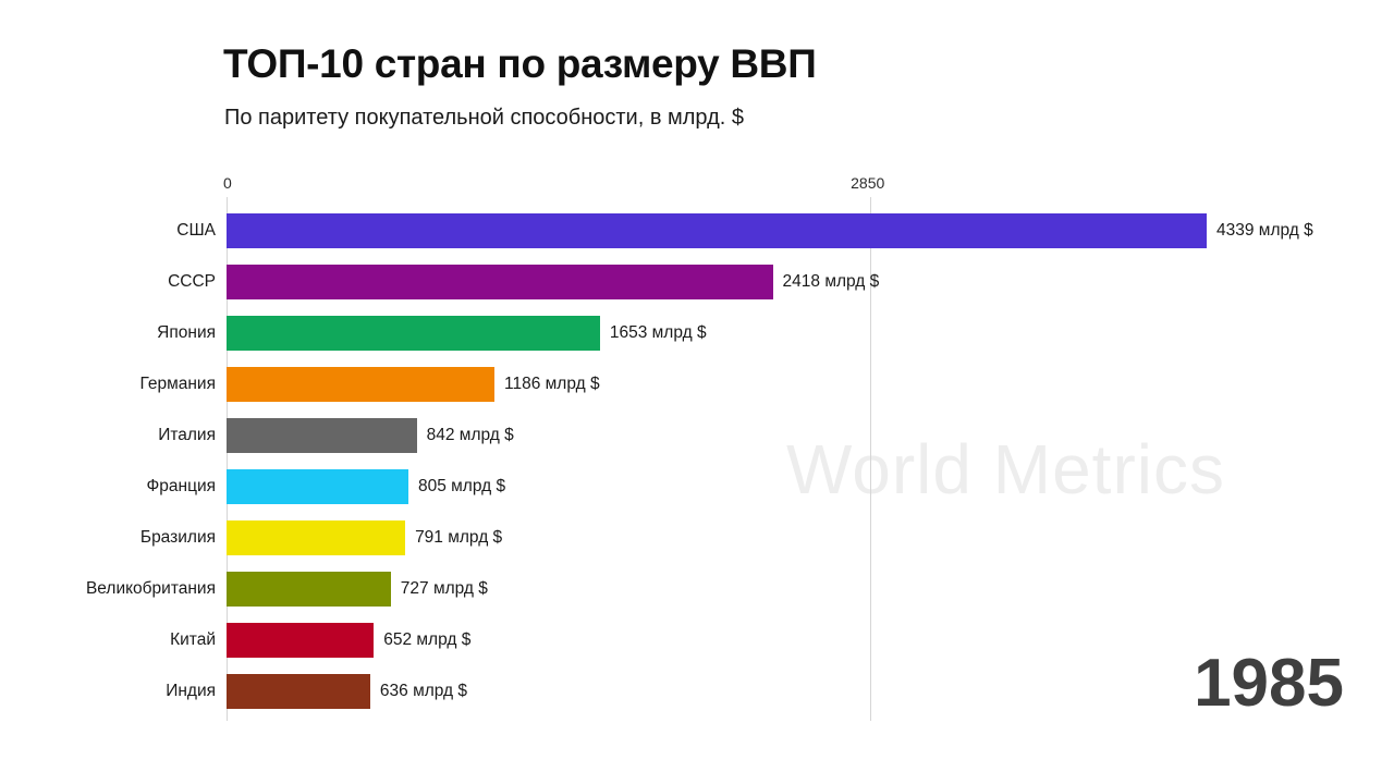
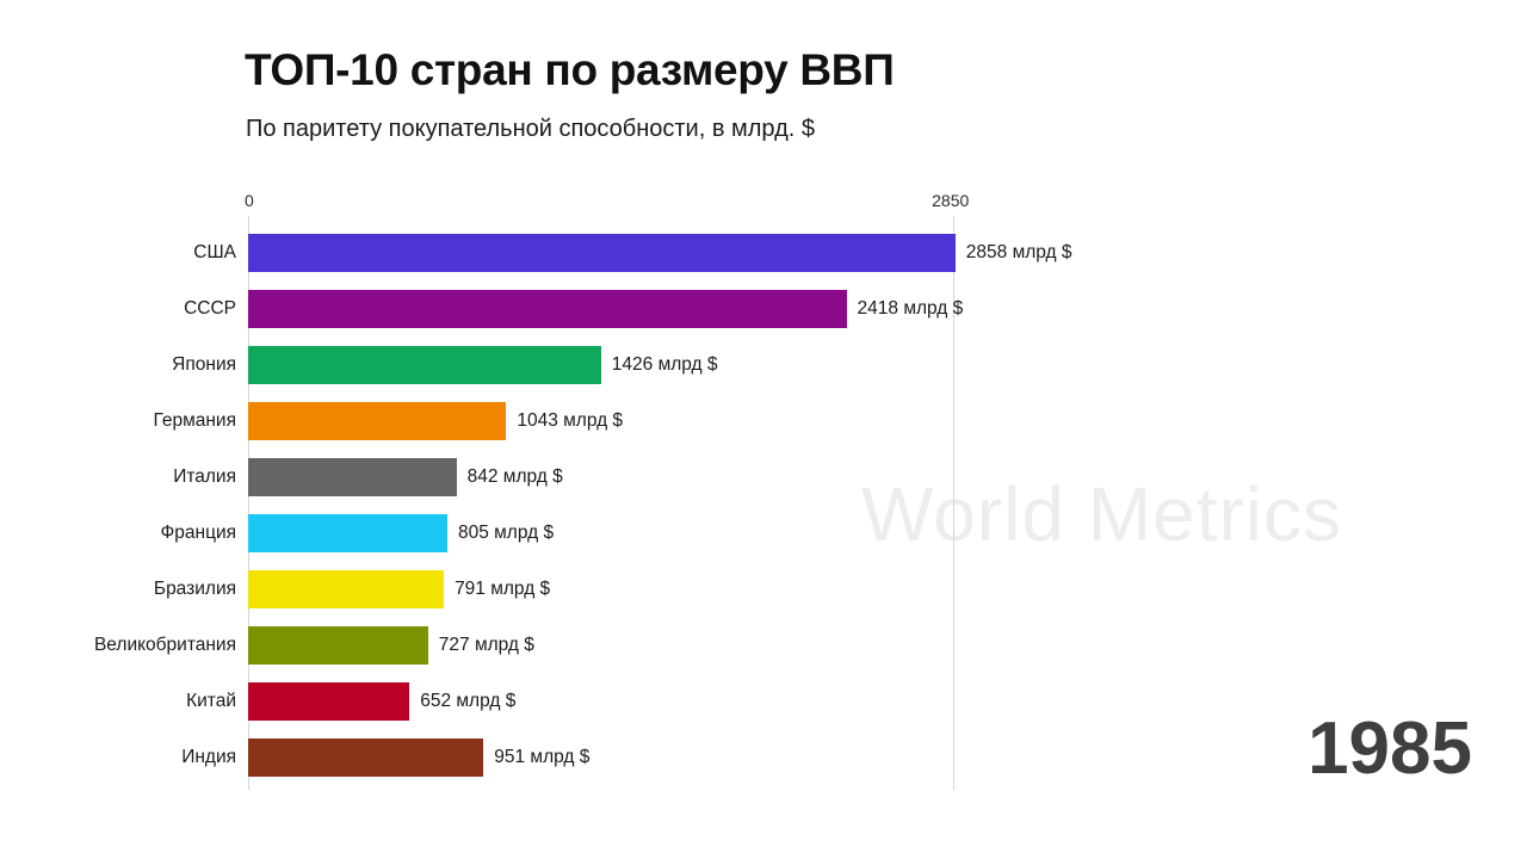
США: 4339 -> 2858
Япония: 1653 -> 1426
Германия: 1186 -> 1043
Индия: 636 -> 951
